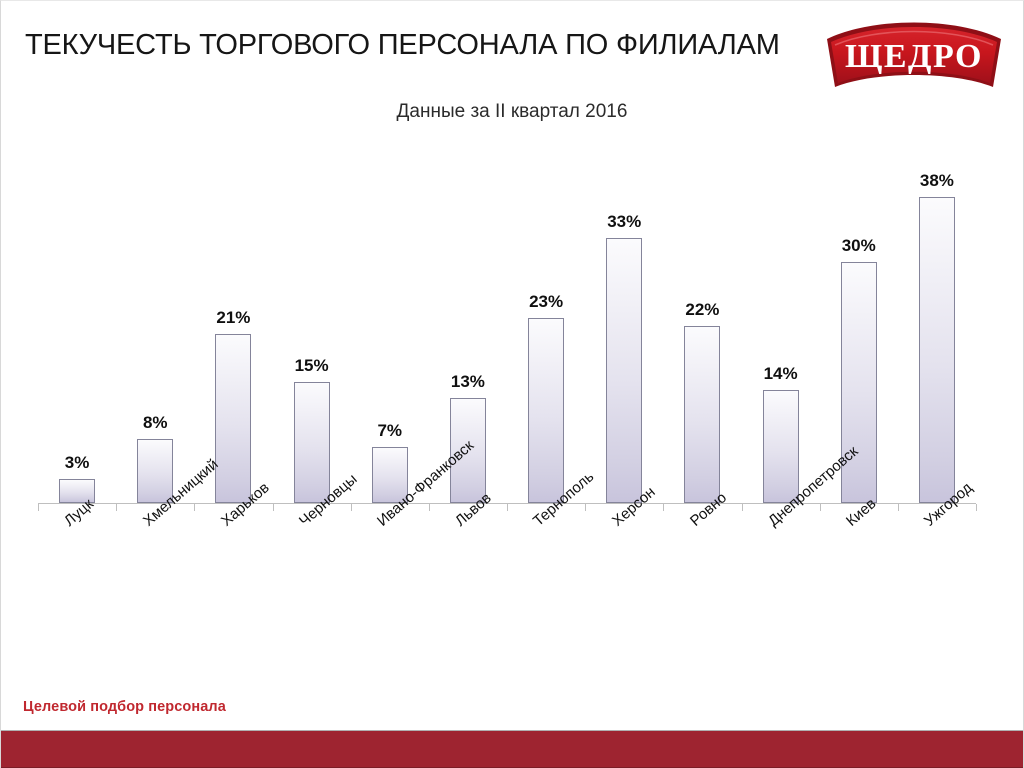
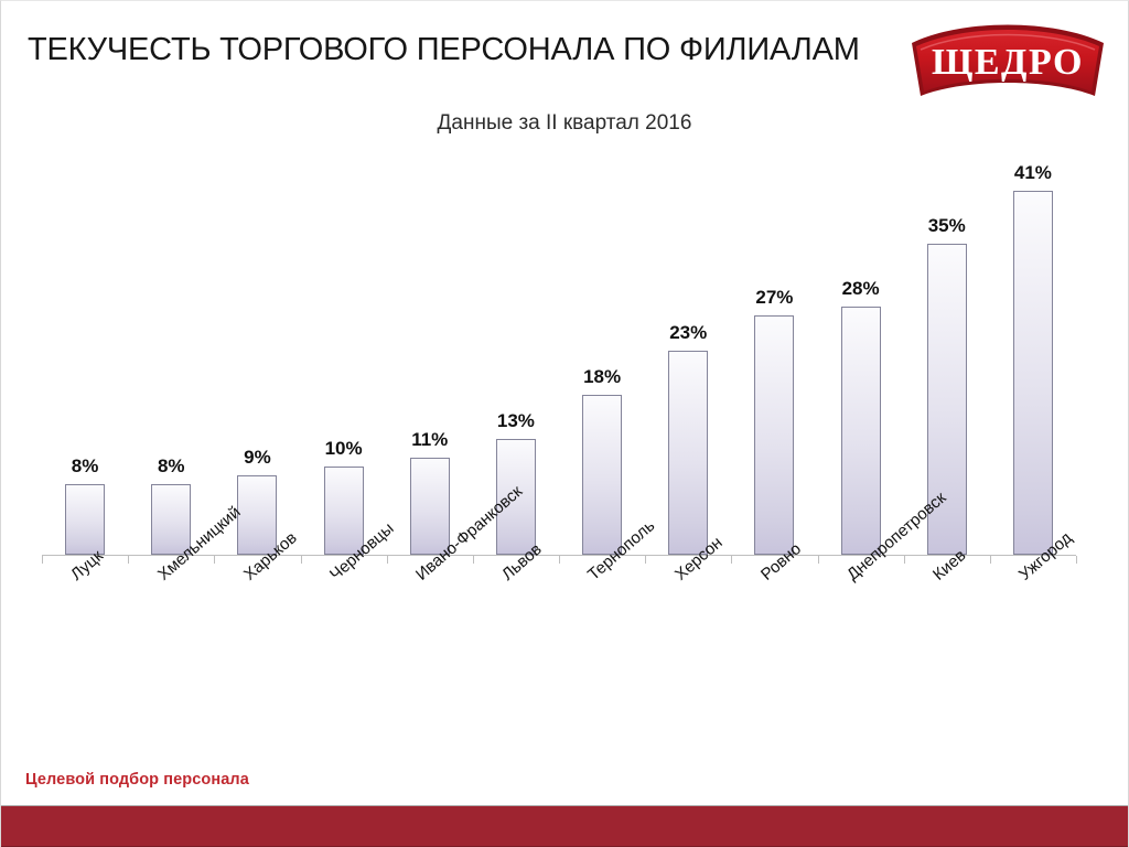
Луцк: 3% -> 8%
Харьков: 21% -> 9%
Черновцы: 15% -> 10%
Ивано-Франковск: 7% -> 11%
Тернополь: 23% -> 18%
Херсон: 33% -> 23%
Ровно: 22% -> 27%
Днепропетровск: 14% -> 28%
Киев: 30% -> 35%
Ужгород: 38% -> 41%
